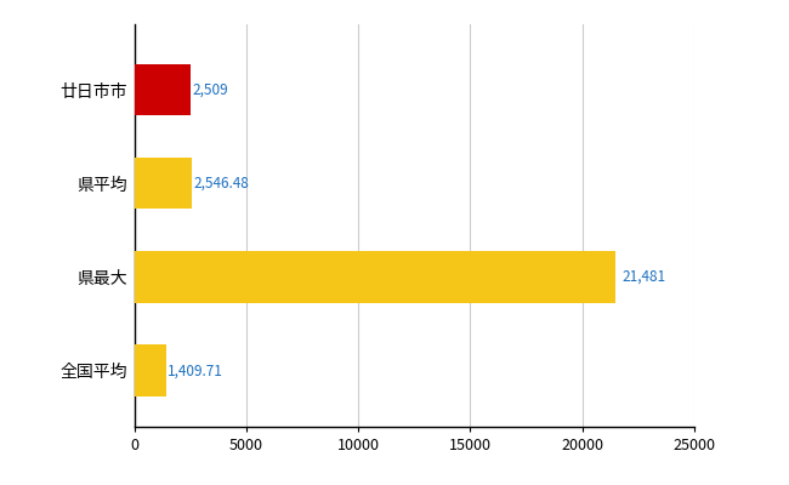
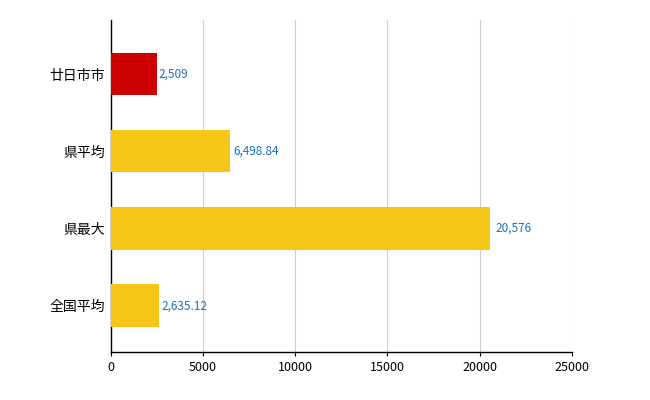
県平均: 2,546.48 -> 6,498.84
県最大: 21,481 -> 20,576
全国平均: 1,409.71 -> 2,635.12
